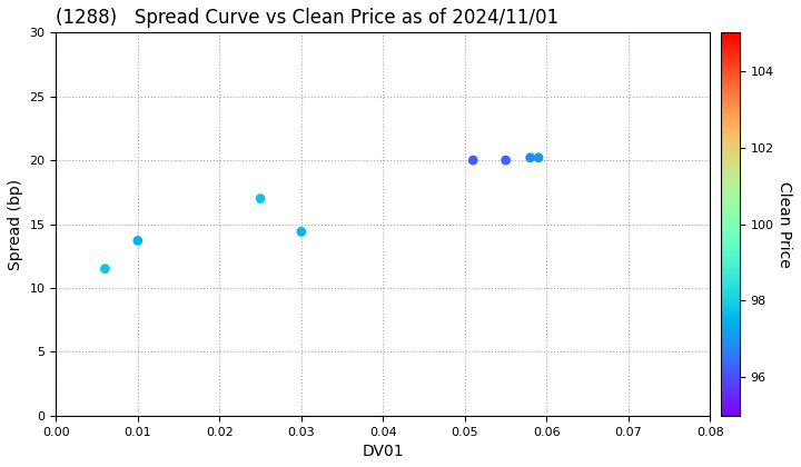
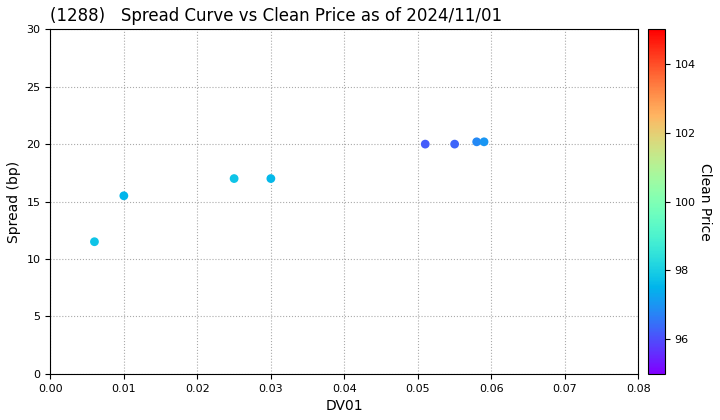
0.01: 13.7 -> 15.5
0.03: 14.4 -> 17.0
